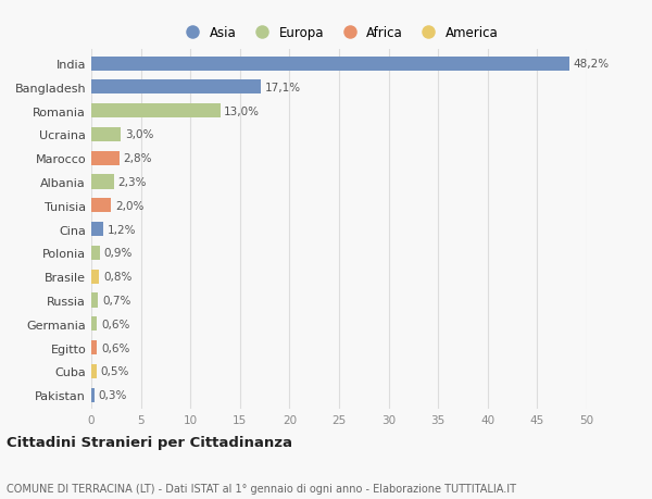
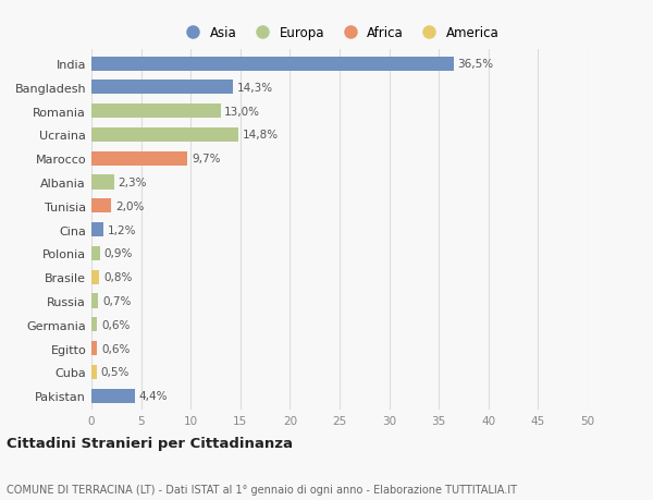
India: 48,2% -> 36,5%
Bangladesh: 17,1% -> 14,3%
Ucraina: 3,0% -> 14,8%
Marocco: 2,8% -> 9,7%
Pakistan: 0,3% -> 4,4%
